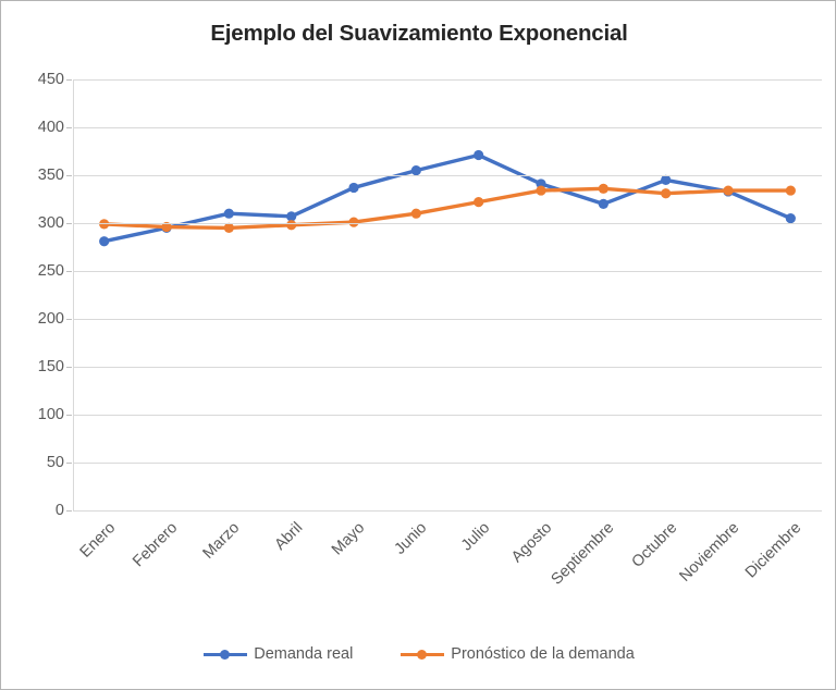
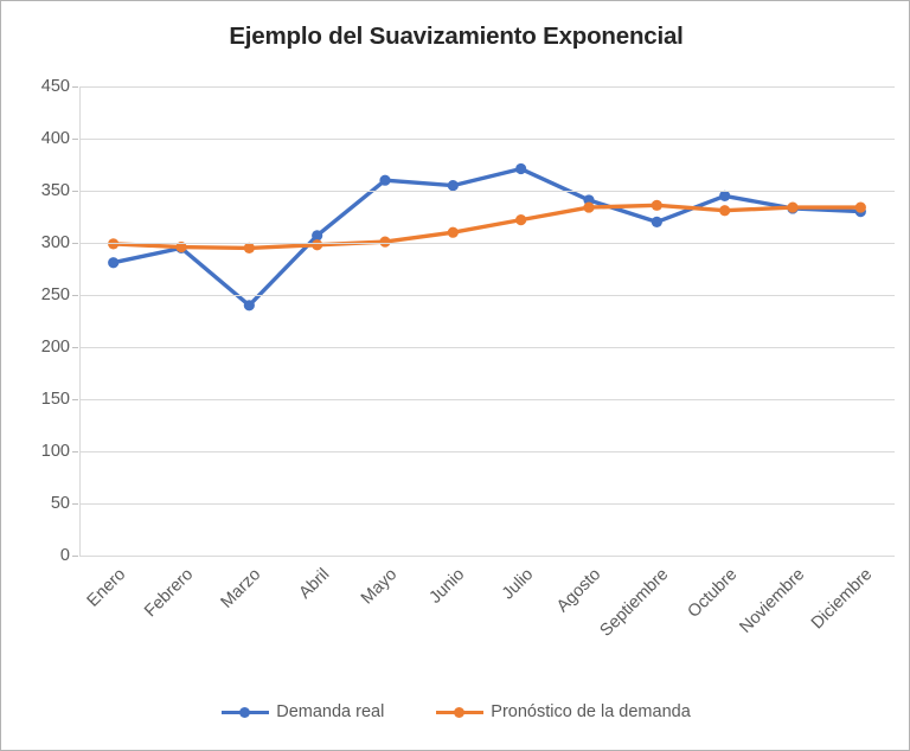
Demanda real/Marzo: 310 -> 240
Demanda real/Mayo: 340 -> 360
Demanda real/Diciembre: 300 -> 330
